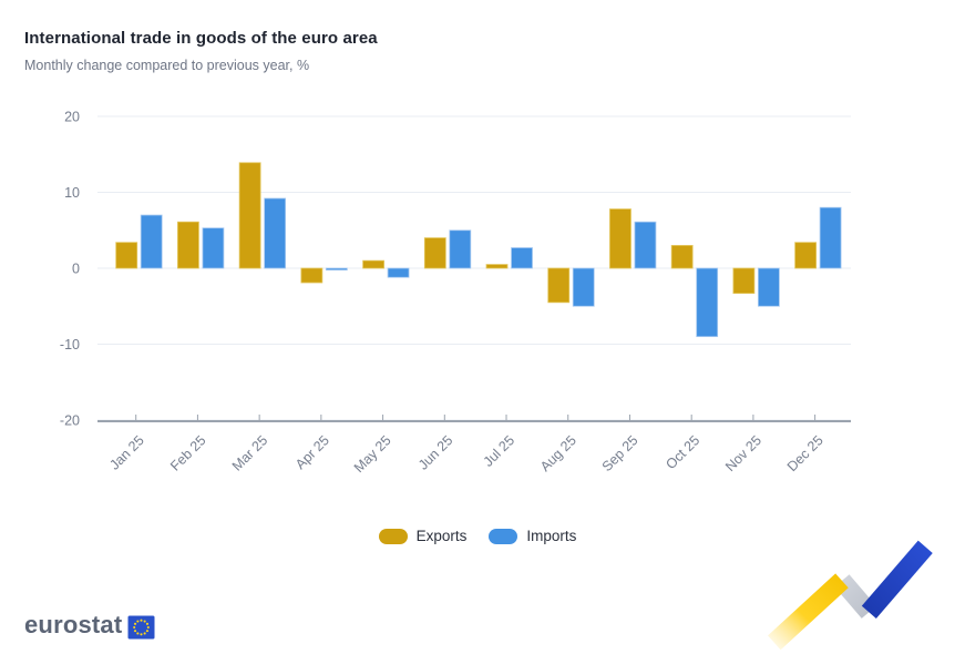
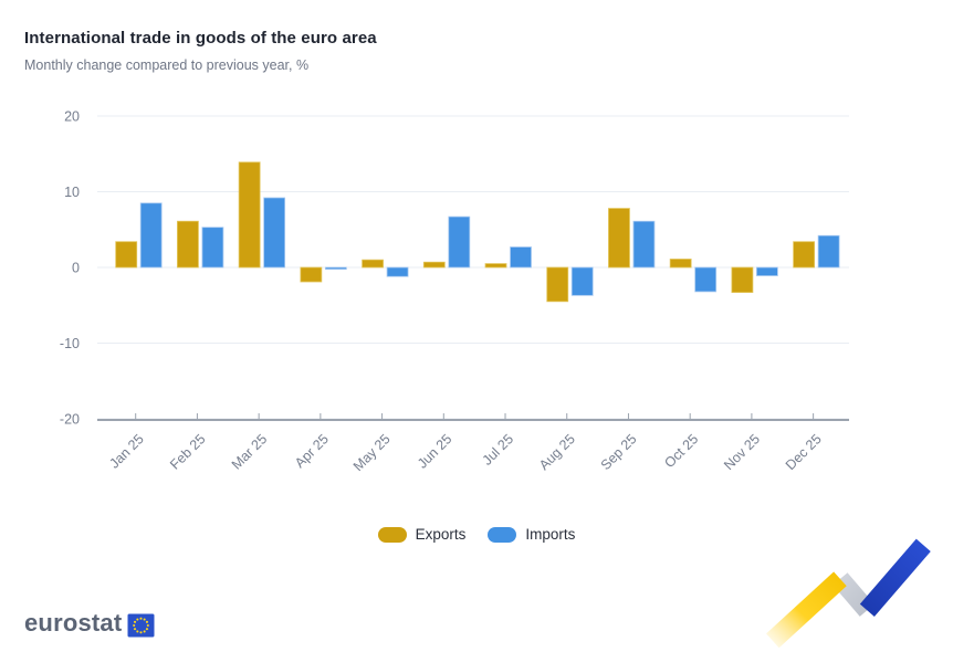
Imports/Jan 25: 7 -> 8
Exports/Jun 25: 4 -> 1
Imports/Jun 25: 5 -> 7
Imports/Aug 25: -5 -> -4
Exports/Oct 25: 3 -> 1
Imports/Oct 25: -9 -> -3
Imports/Nov 25: -5 -> -1
Imports/Dec 25: 8 -> 4
